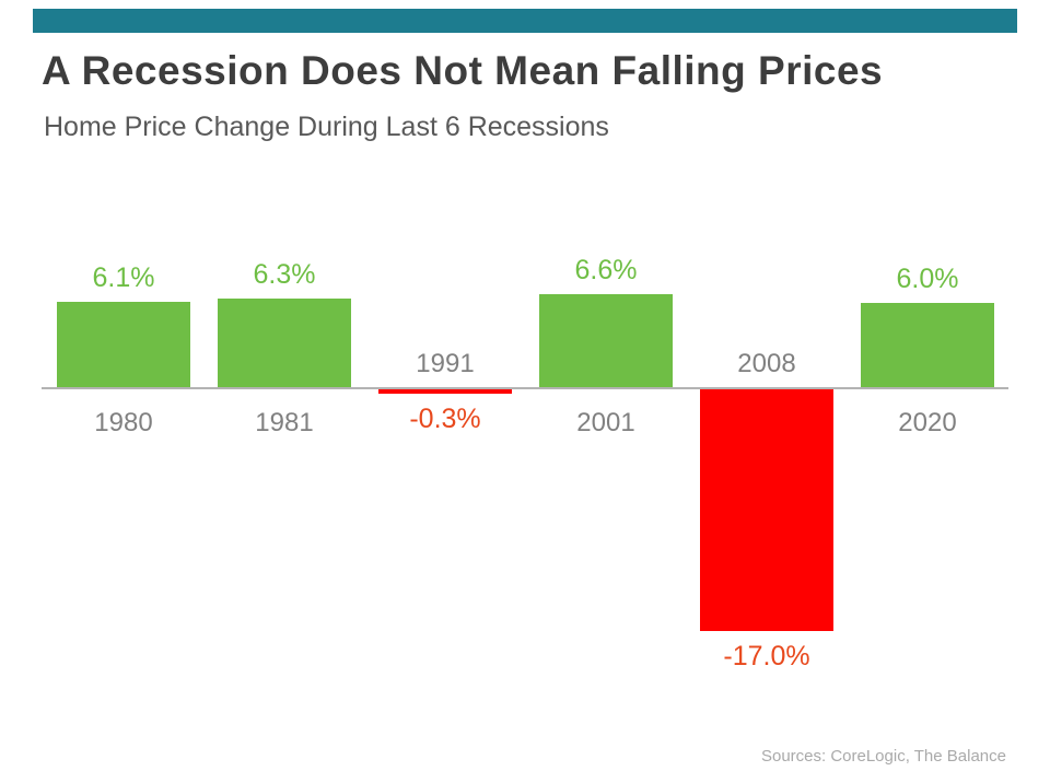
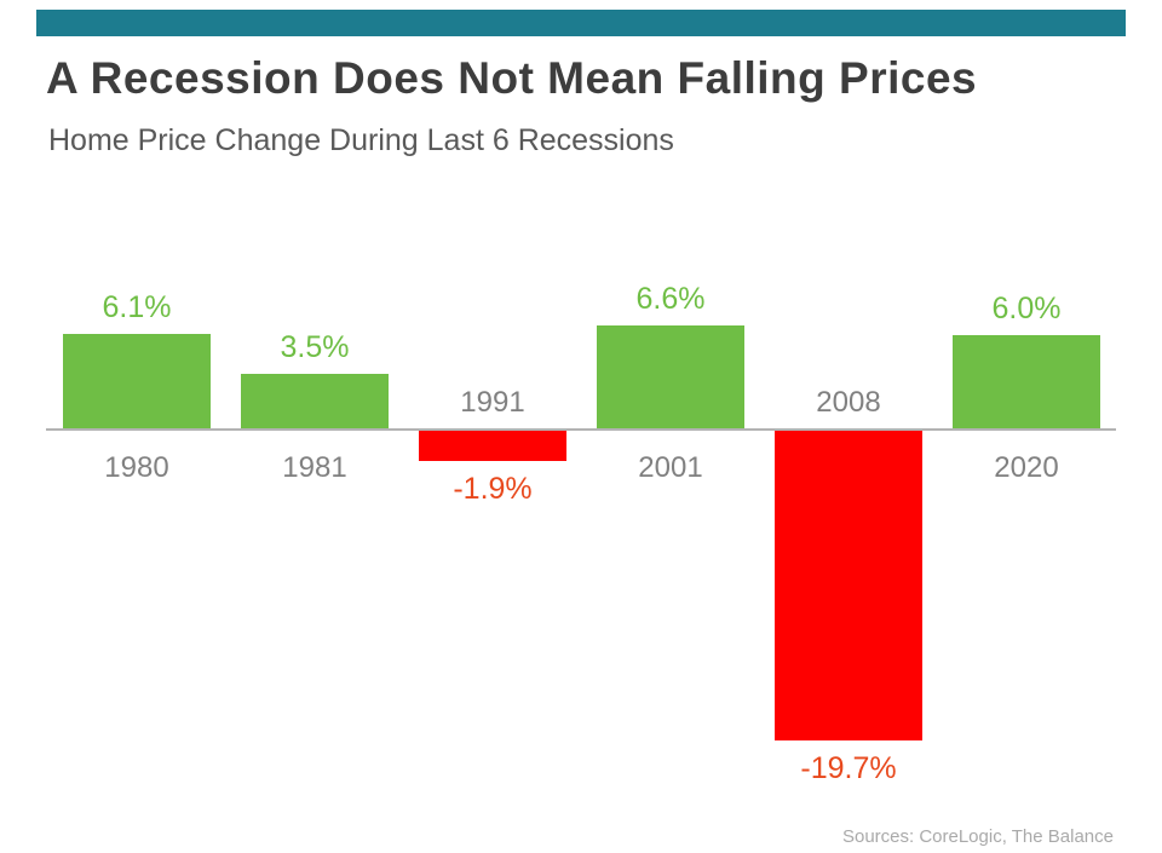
1981: 6.3% -> 3.5%
1991: -0.3% -> -1.9%
2008: -17.0% -> -19.7%
